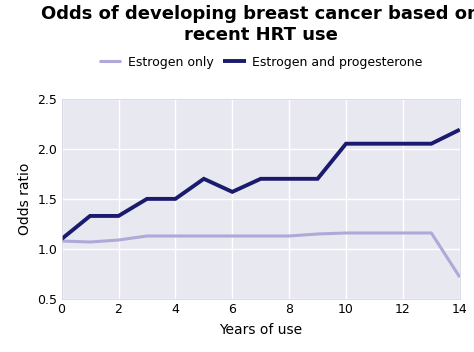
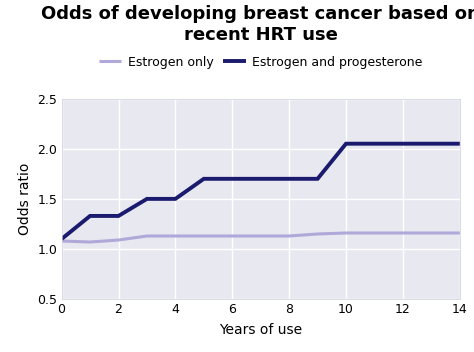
Estrogen and progesterone/6: 1.57 -> 1.70
Estrogen only/14: 0.72 -> 1.16
Estrogen and progesterone/14: 2.19 -> 2.05
